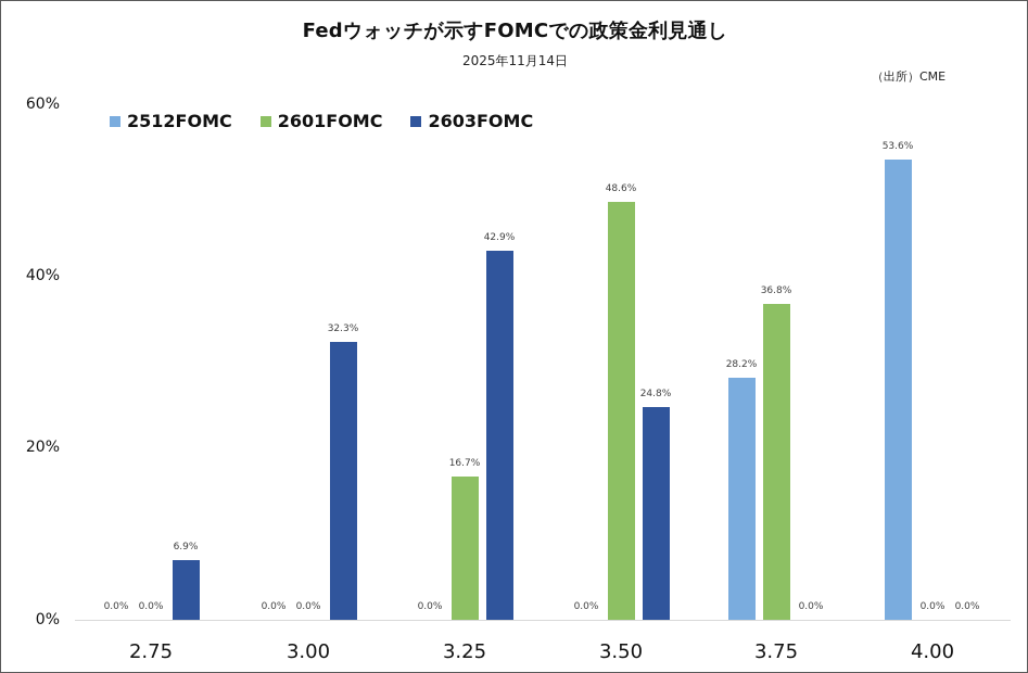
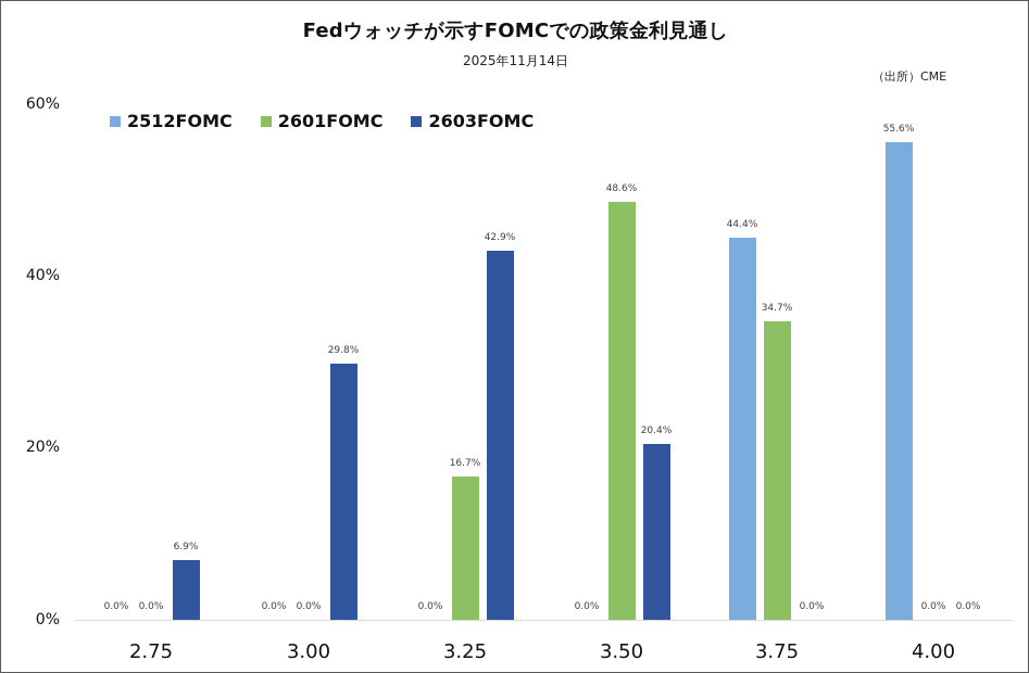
2603FOMC/3.00: 32.3% -> 29.8%
2603FOMC/3.50: 24.8% -> 20.4%
2512FOMC/3.75: 28.2% -> 44.4%
2601FOMC/3.75: 36.8% -> 34.7%
2512FOMC/4.00: 53.6% -> 55.6%
